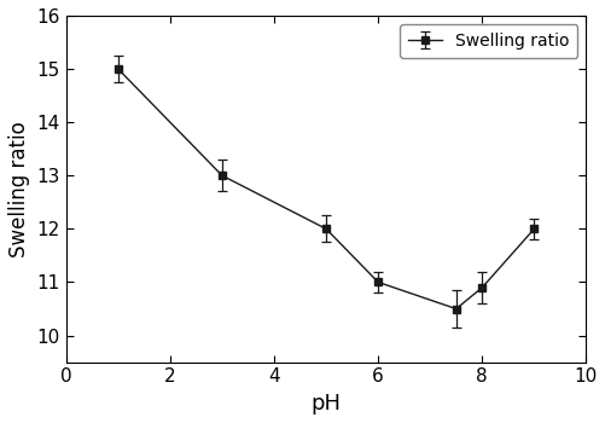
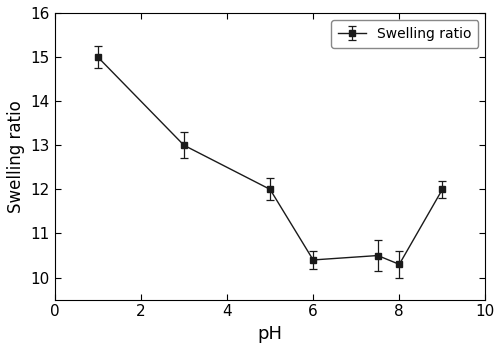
6: 11.0 -> 10.4
8: 10.9 -> 10.3
